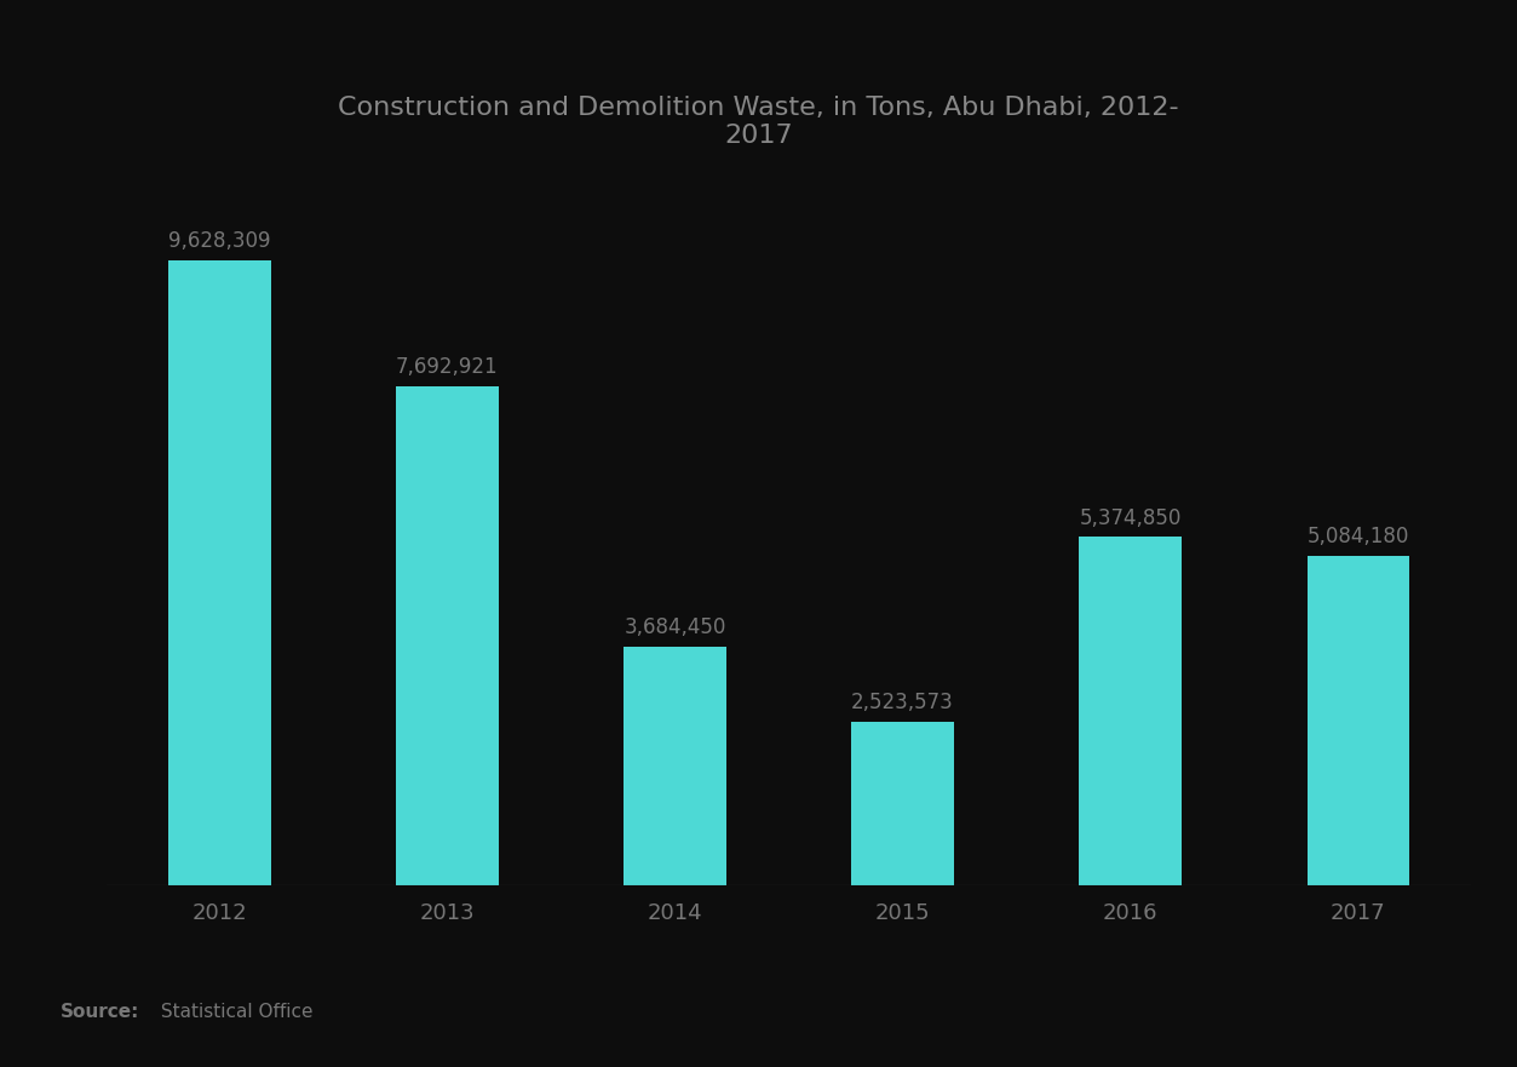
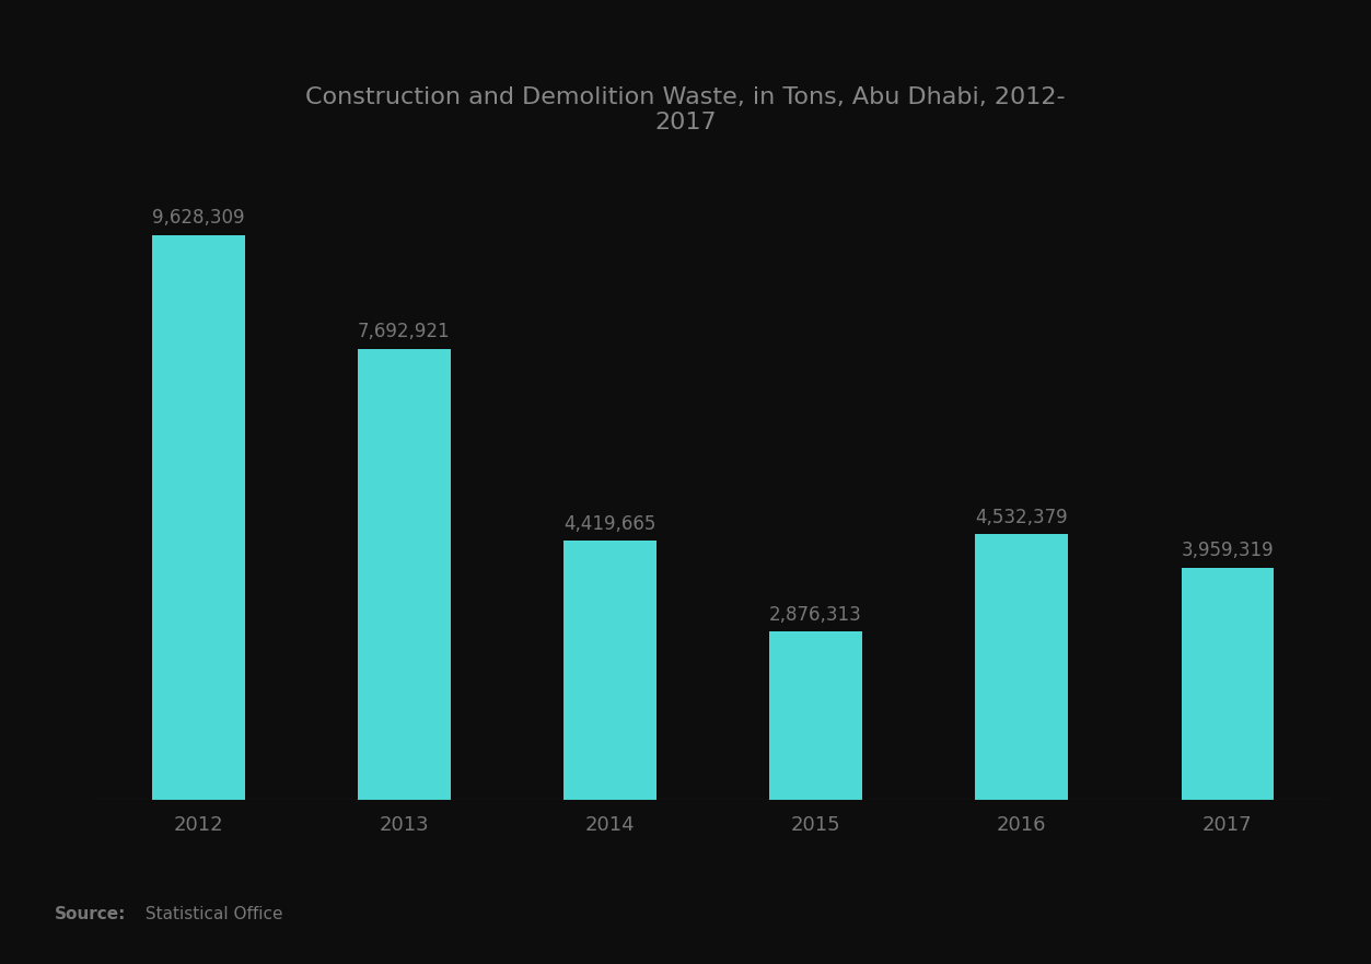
2014: 3,684,450 -> 4,419,665
2015: 2,523,573 -> 2,876,313
2016: 5,374,850 -> 4,532,379
2017: 5,084,180 -> 3,959,319
